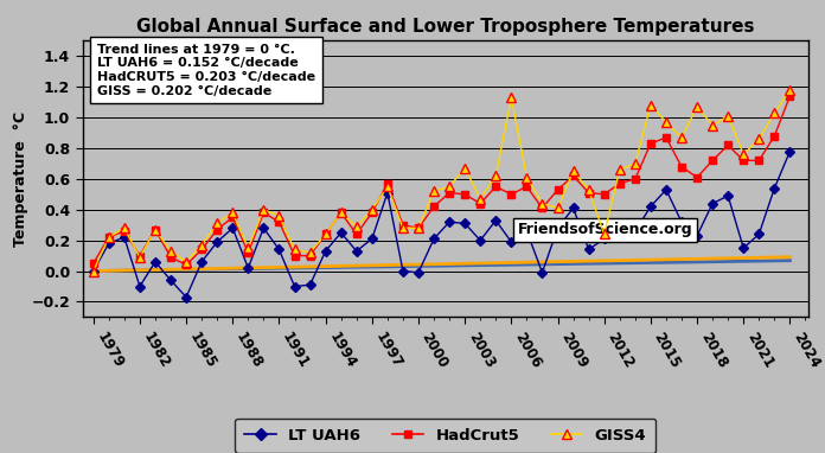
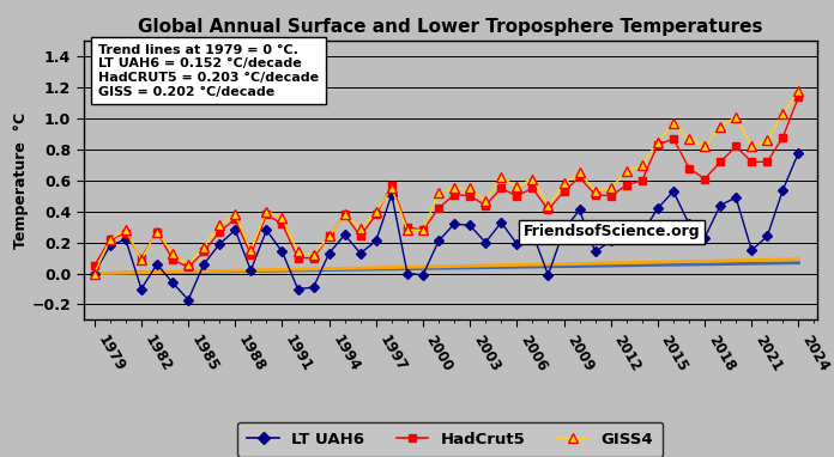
GISS4/2003: 0.67 -> 0.55
GISS4/2006: 1.13 -> 0.56
GISS4/2009: 0.41 -> 0.58
GISS4/2012: 0.24 -> 0.55
GISS4/2015: 1.08 -> 0.85
GISS4/2018: 1.07 -> 0.82
GISS4/2021: 0.76 -> 0.82
